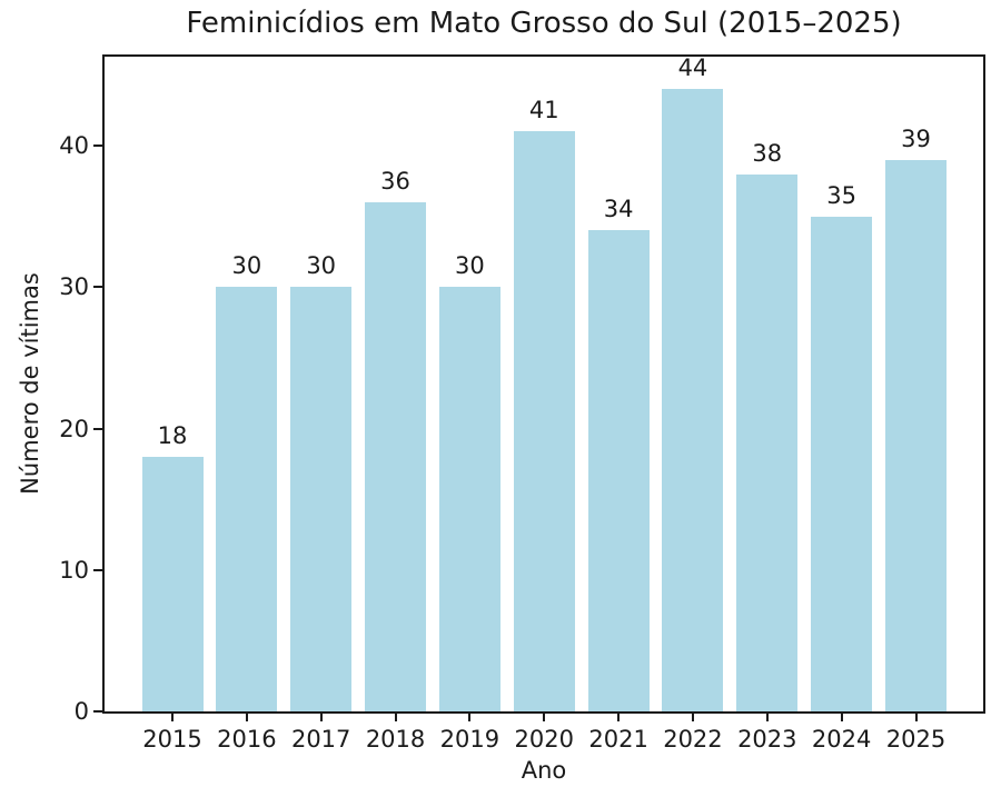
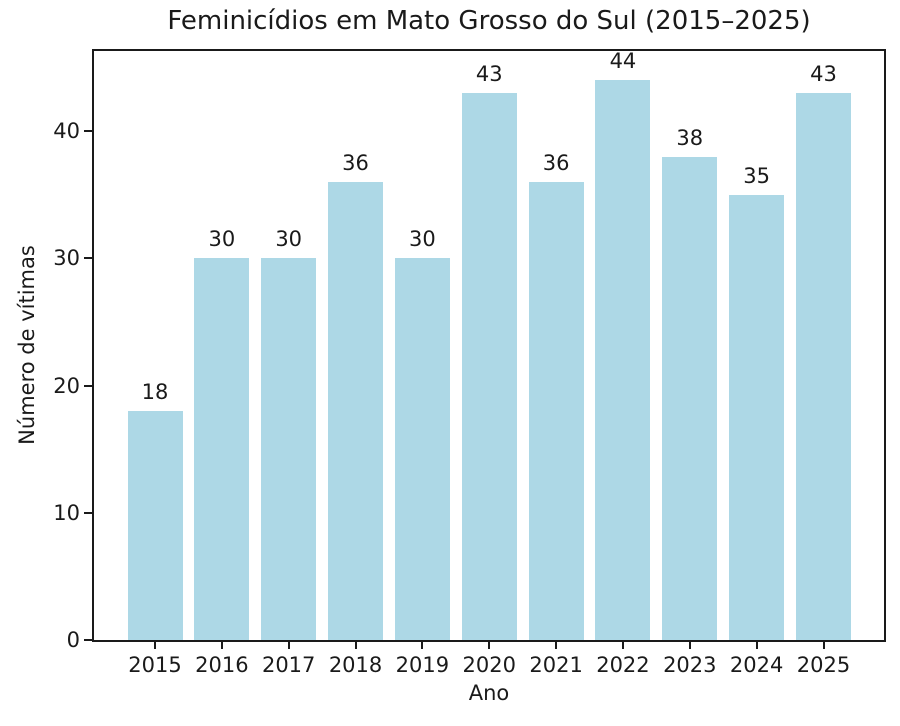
2020: 41 -> 43
2021: 34 -> 36
2025: 39 -> 43
